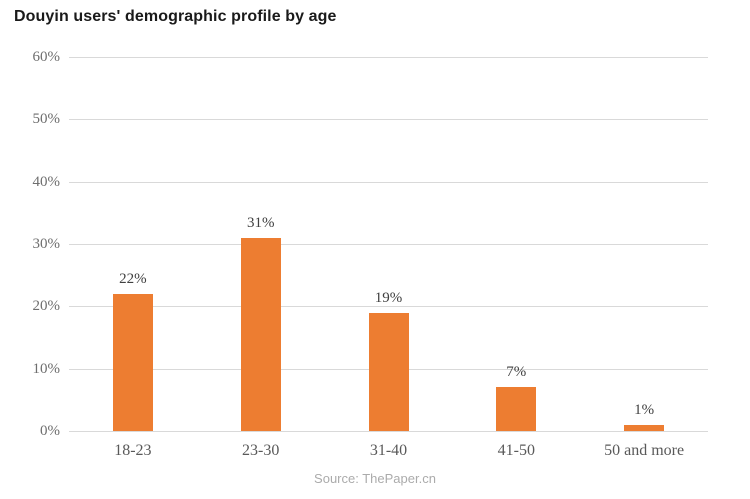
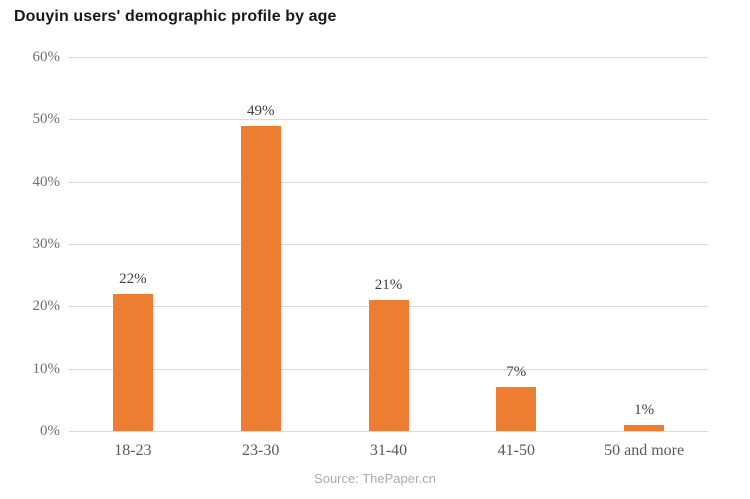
23-30: 31% -> 49%
31-40: 19% -> 21%
